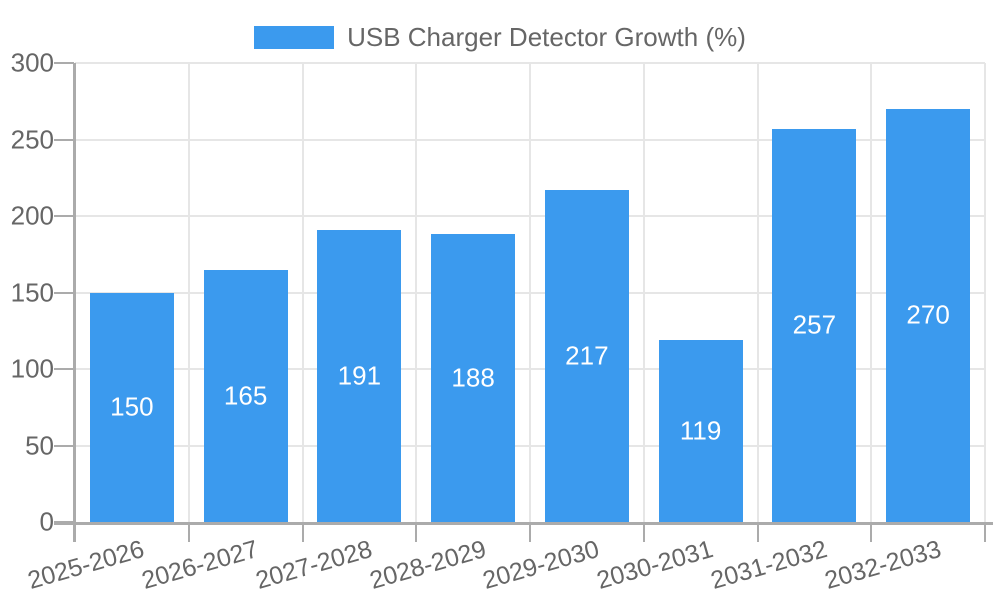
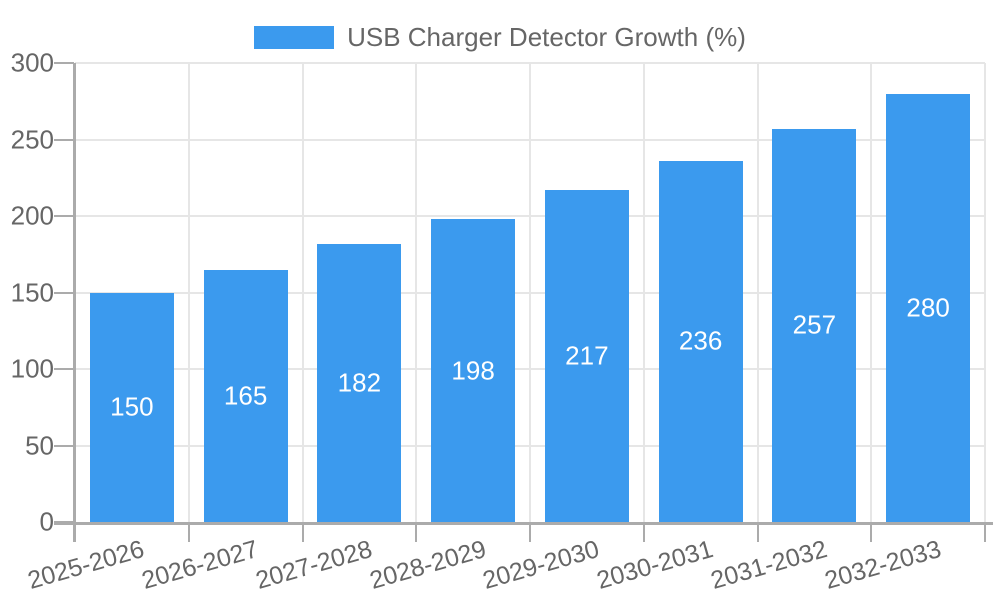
2027-2028: 191 -> 182
2028-2029: 188 -> 198
2030-2031: 119 -> 236
2032-2033: 270 -> 280
